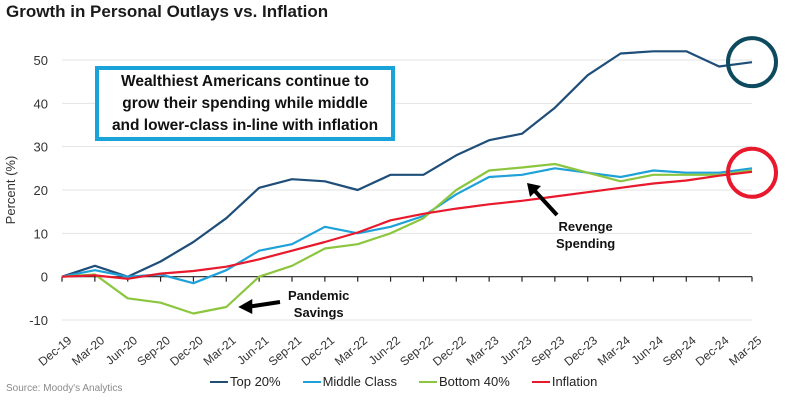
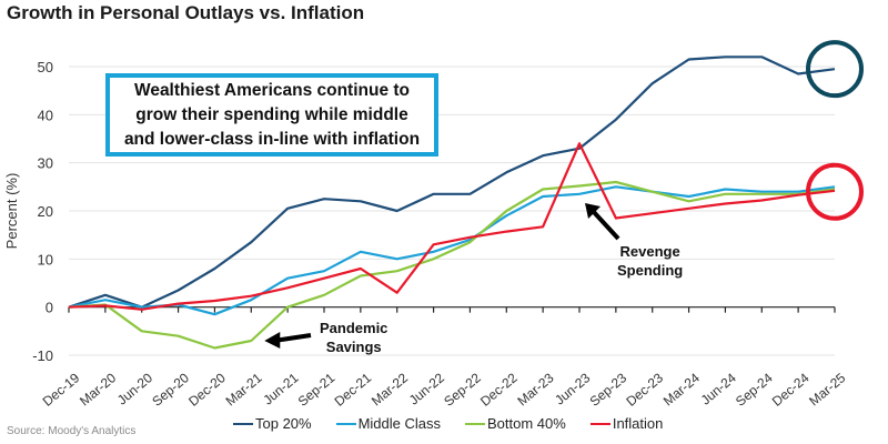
Inflation/Mar-22: 10 -> 3
Inflation/Jun-23: 18 -> 34
